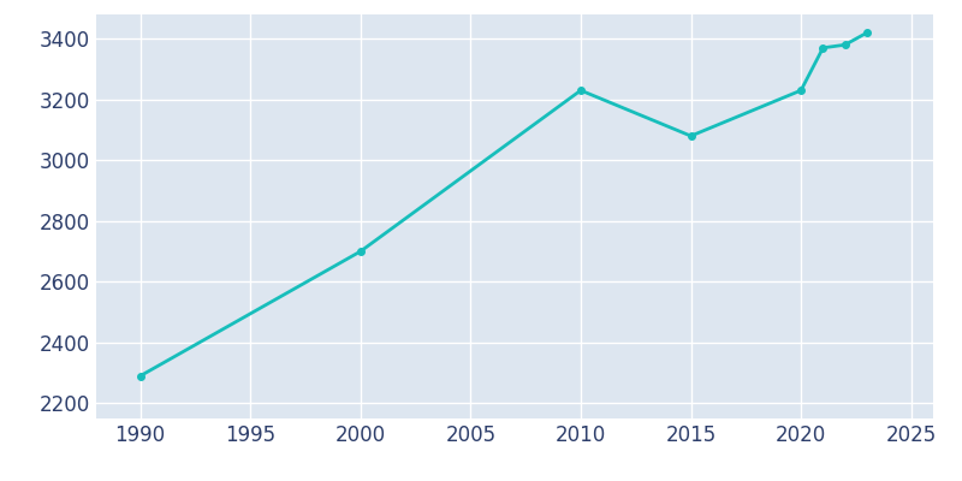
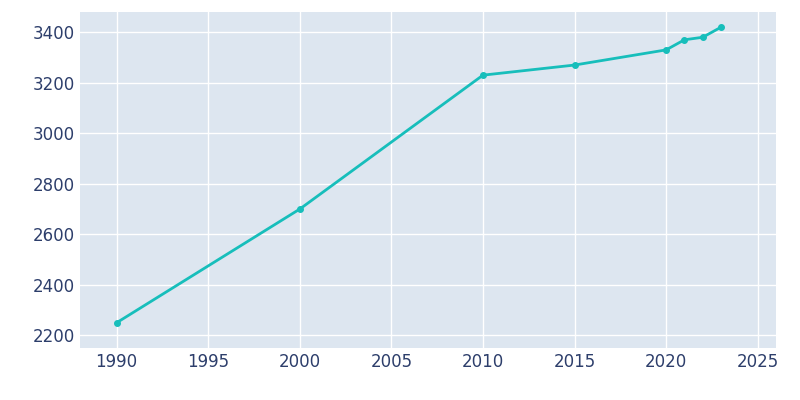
1990: 2290 -> 2250
2015: 3080 -> 3270
2020: 3230 -> 3330
